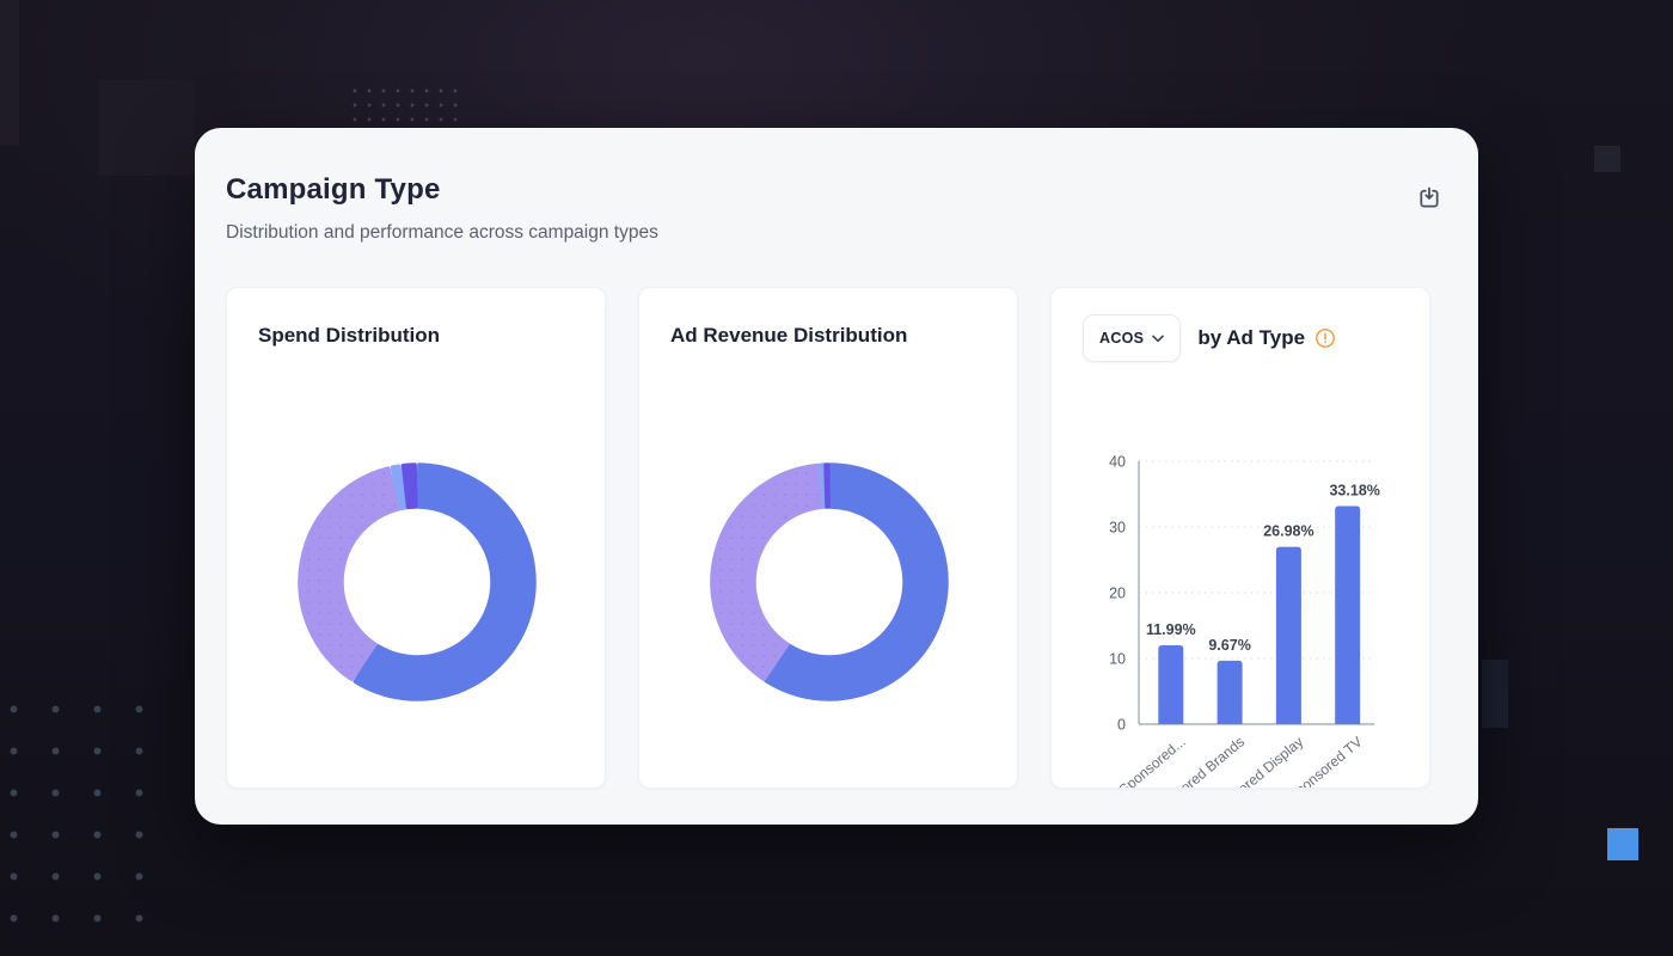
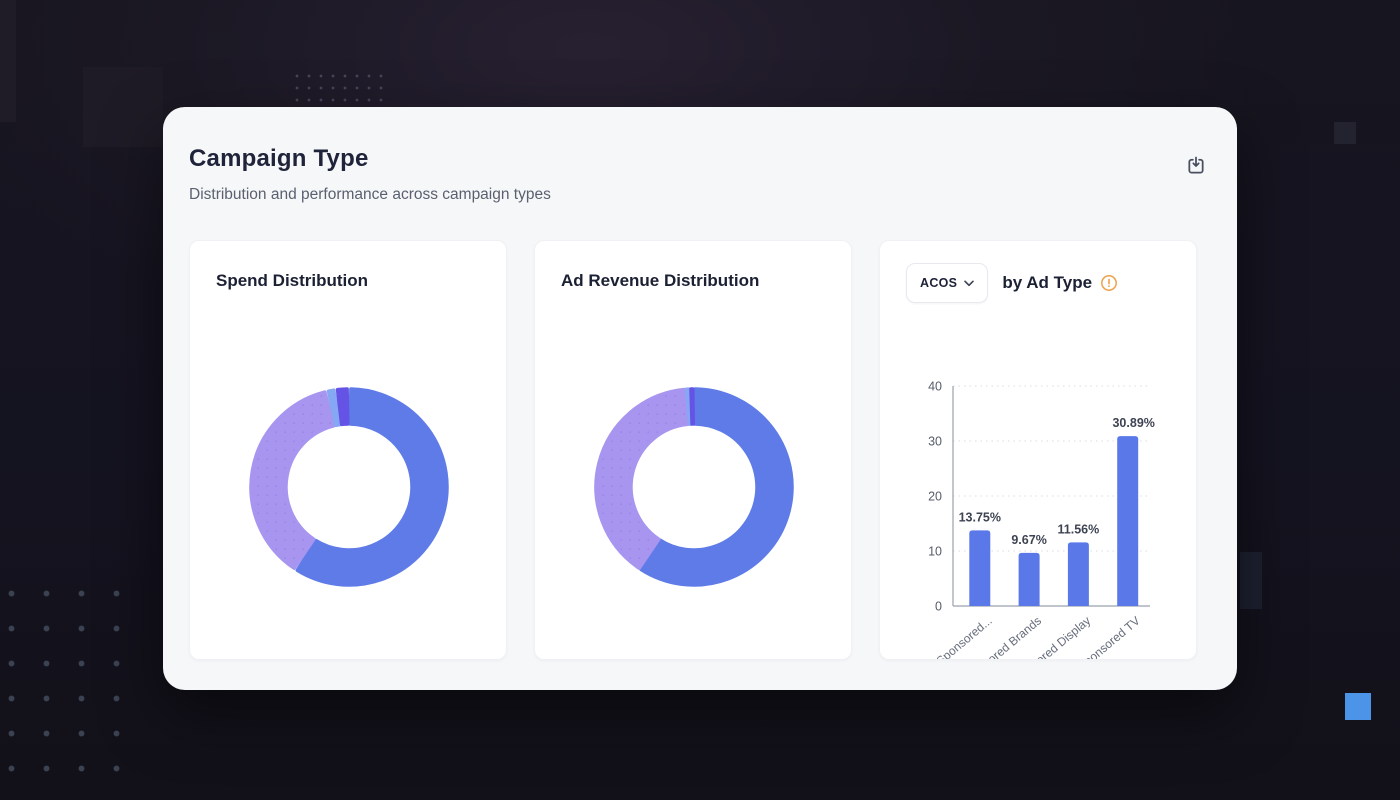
ACOS by Ad Type/Sponsored...: 11.99% -> 13.75%
ACOS by Ad Type/Sponsored Display: 26.98% -> 11.56%
ACOS by Ad Type/Sponsored TV: 33.18% -> 30.89%
